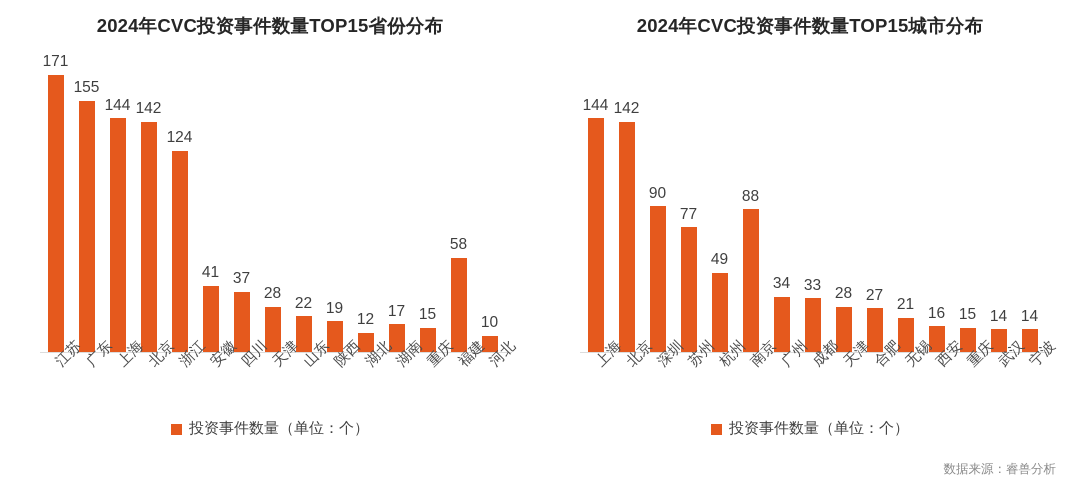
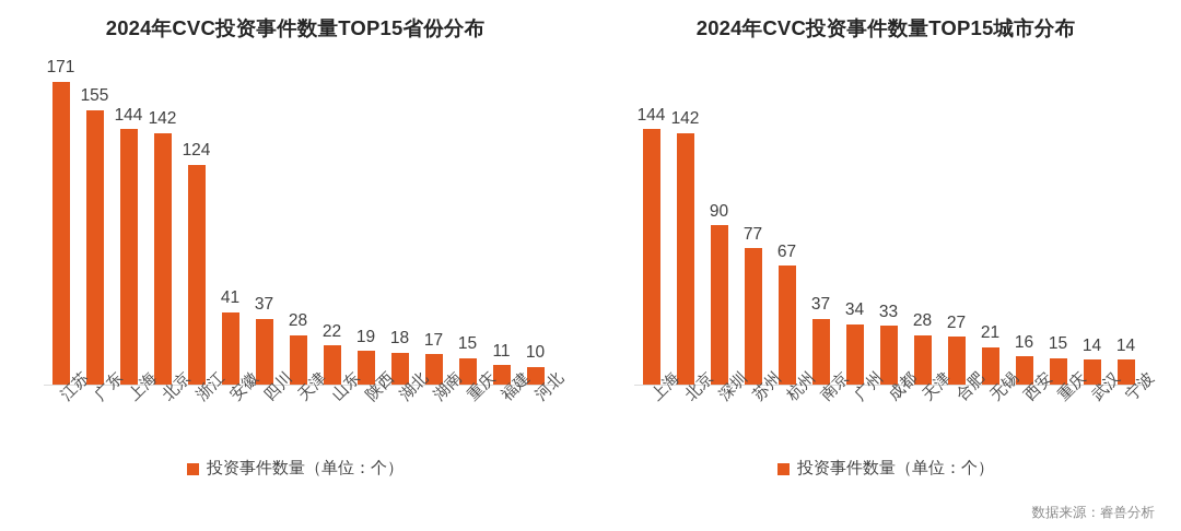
2024年CVC投资事件数量TOP15省份分布/湖北: 12 -> 18
2024年CVC投资事件数量TOP15省份分布/福建: 58 -> 11
2024年CVC投资事件数量TOP15城市分布/杭州: 49 -> 67
2024年CVC投资事件数量TOP15城市分布/南京: 88 -> 37
